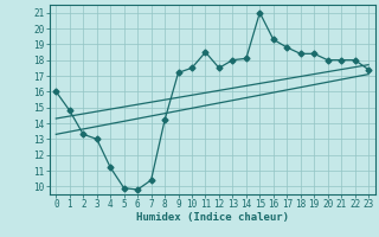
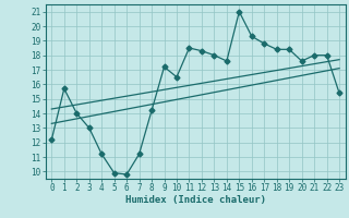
0: 16.0 -> 12.2
1: 14.8 -> 15.7
2: 13.3 -> 14.0
7: 10.4 -> 11.2
10: 17.5 -> 16.5
12: 17.5 -> 18.3
14: 18.1 -> 17.6
20: 18.0 -> 17.6
23: 17.4 -> 15.4
